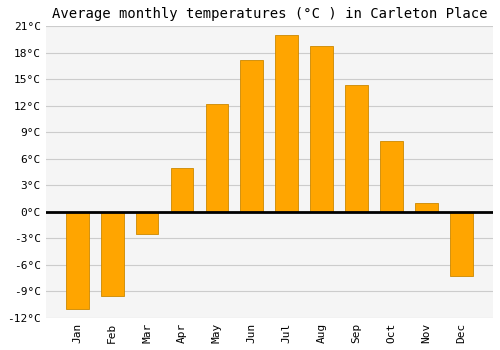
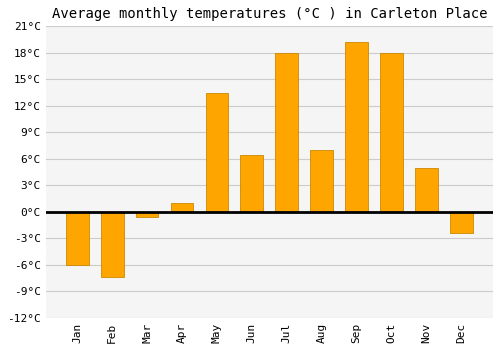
Jan: -11.0°C -> -6.0°C
Feb: -9.5°C -> -7.4°C
Mar: -2.5°C -> -0.6°C
Apr: 5.0°C -> 1.0°C
May: 12.2°C -> 13.4°C
Jun: 17.2°C -> 6.4°C
Jul: 20.0°C -> 18.0°C
Aug: 18.8°C -> 7.0°C
Sep: 14.3°C -> 19.2°C
Oct: 8.0°C -> 18.0°C
Nov: 1.0°C -> 5.0°C
Dec: -7.2°C -> -2.4°C
